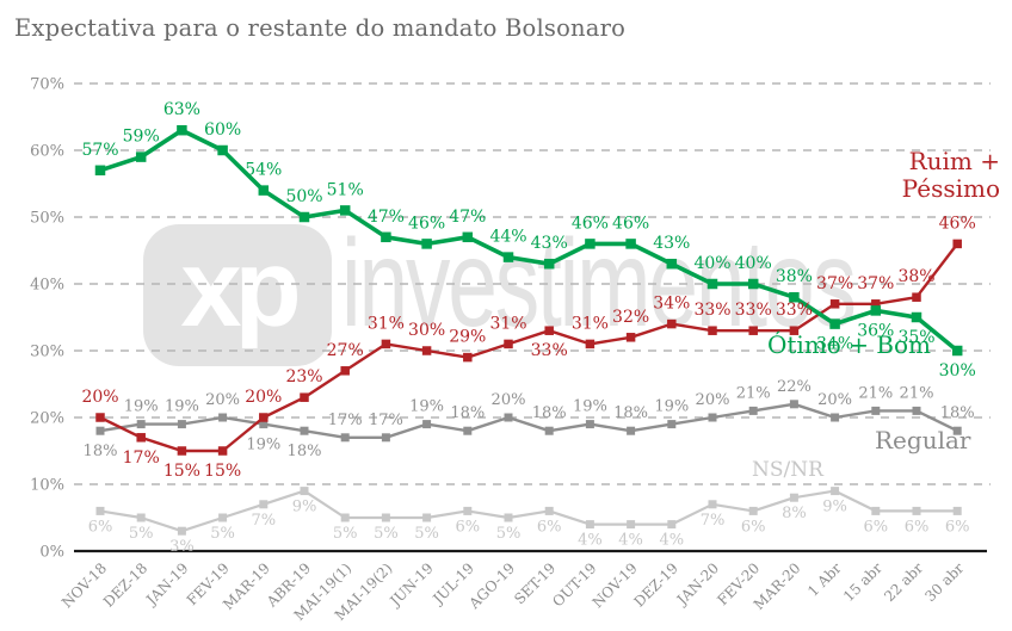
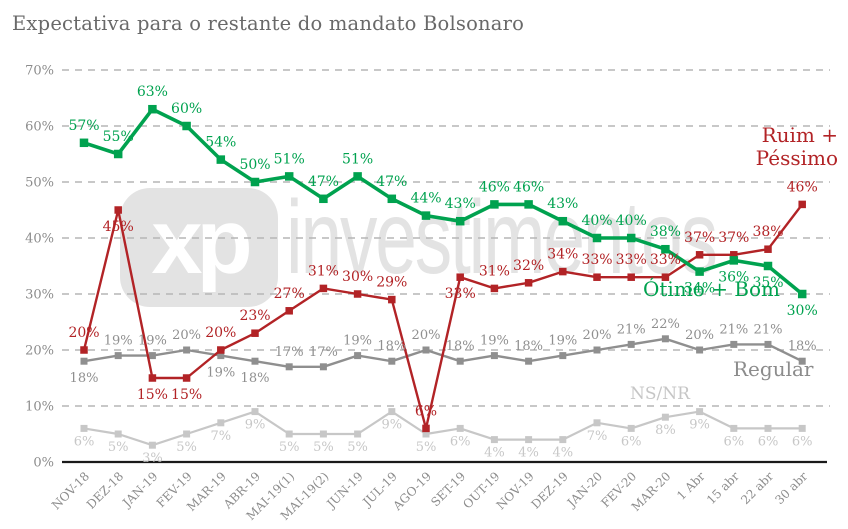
Ótimo + Bom/DEZ-18: 59% -> 55%
Ruim + Péssimo/DEZ-18: 17% -> 45%
Ótimo + Bom/JUN-19: 46% -> 51%
NS/NR/JUL-19: 6% -> 9%
Ruim + Péssimo/AGO-19: 31% -> 6%
